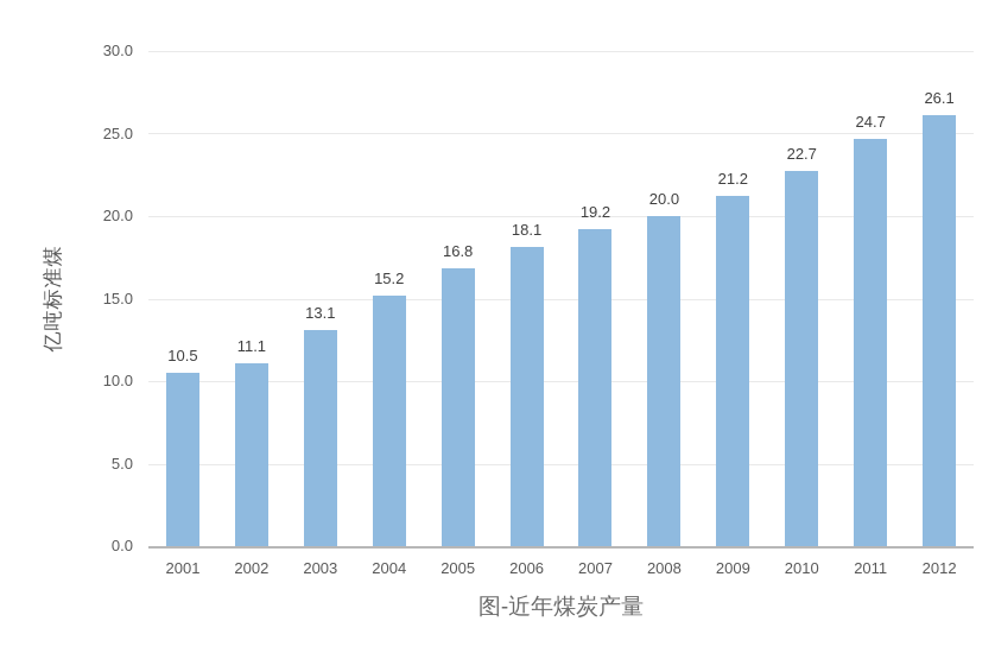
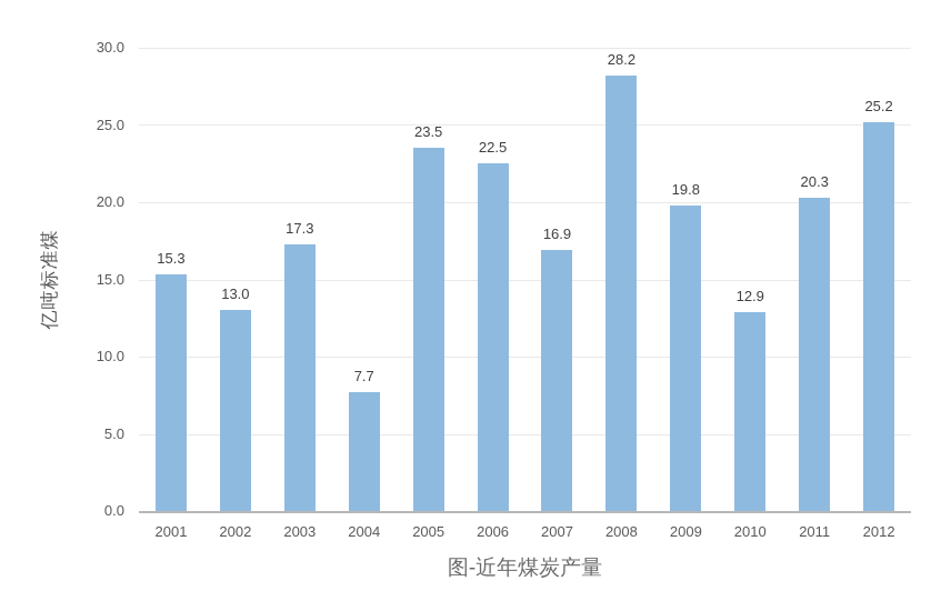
2001: 10.5 -> 15.3
2002: 11.1 -> 13.0
2003: 13.1 -> 17.3
2004: 15.2 -> 7.7
2005: 16.8 -> 23.5
2006: 18.1 -> 22.5
2007: 19.2 -> 16.9
2008: 20.0 -> 28.2
2009: 21.2 -> 19.8
2010: 22.7 -> 12.9
2011: 24.7 -> 20.3
2012: 26.1 -> 25.2
